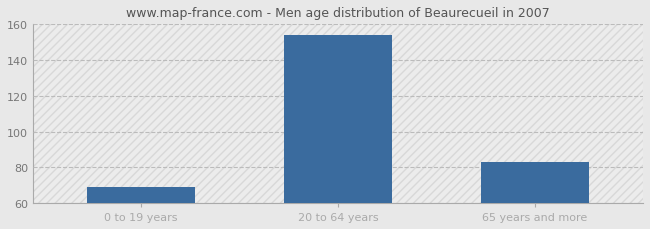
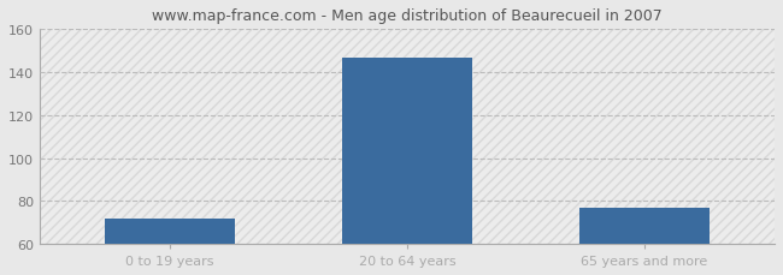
0 to 19 years: 69 -> 72
20 to 64 years: 154 -> 147
65 years and more: 83 -> 77
